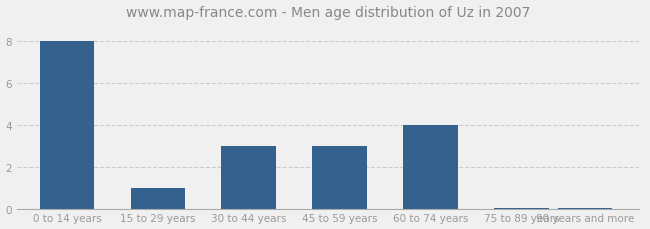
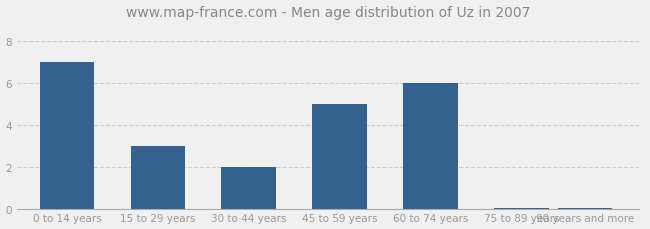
0 to 14 years: 8.00 -> 7.00
15 to 29 years: 1.00 -> 3.00
30 to 44 years: 3.00 -> 2.00
45 to 59 years: 3.00 -> 5.00
60 to 74 years: 4.00 -> 6.00
